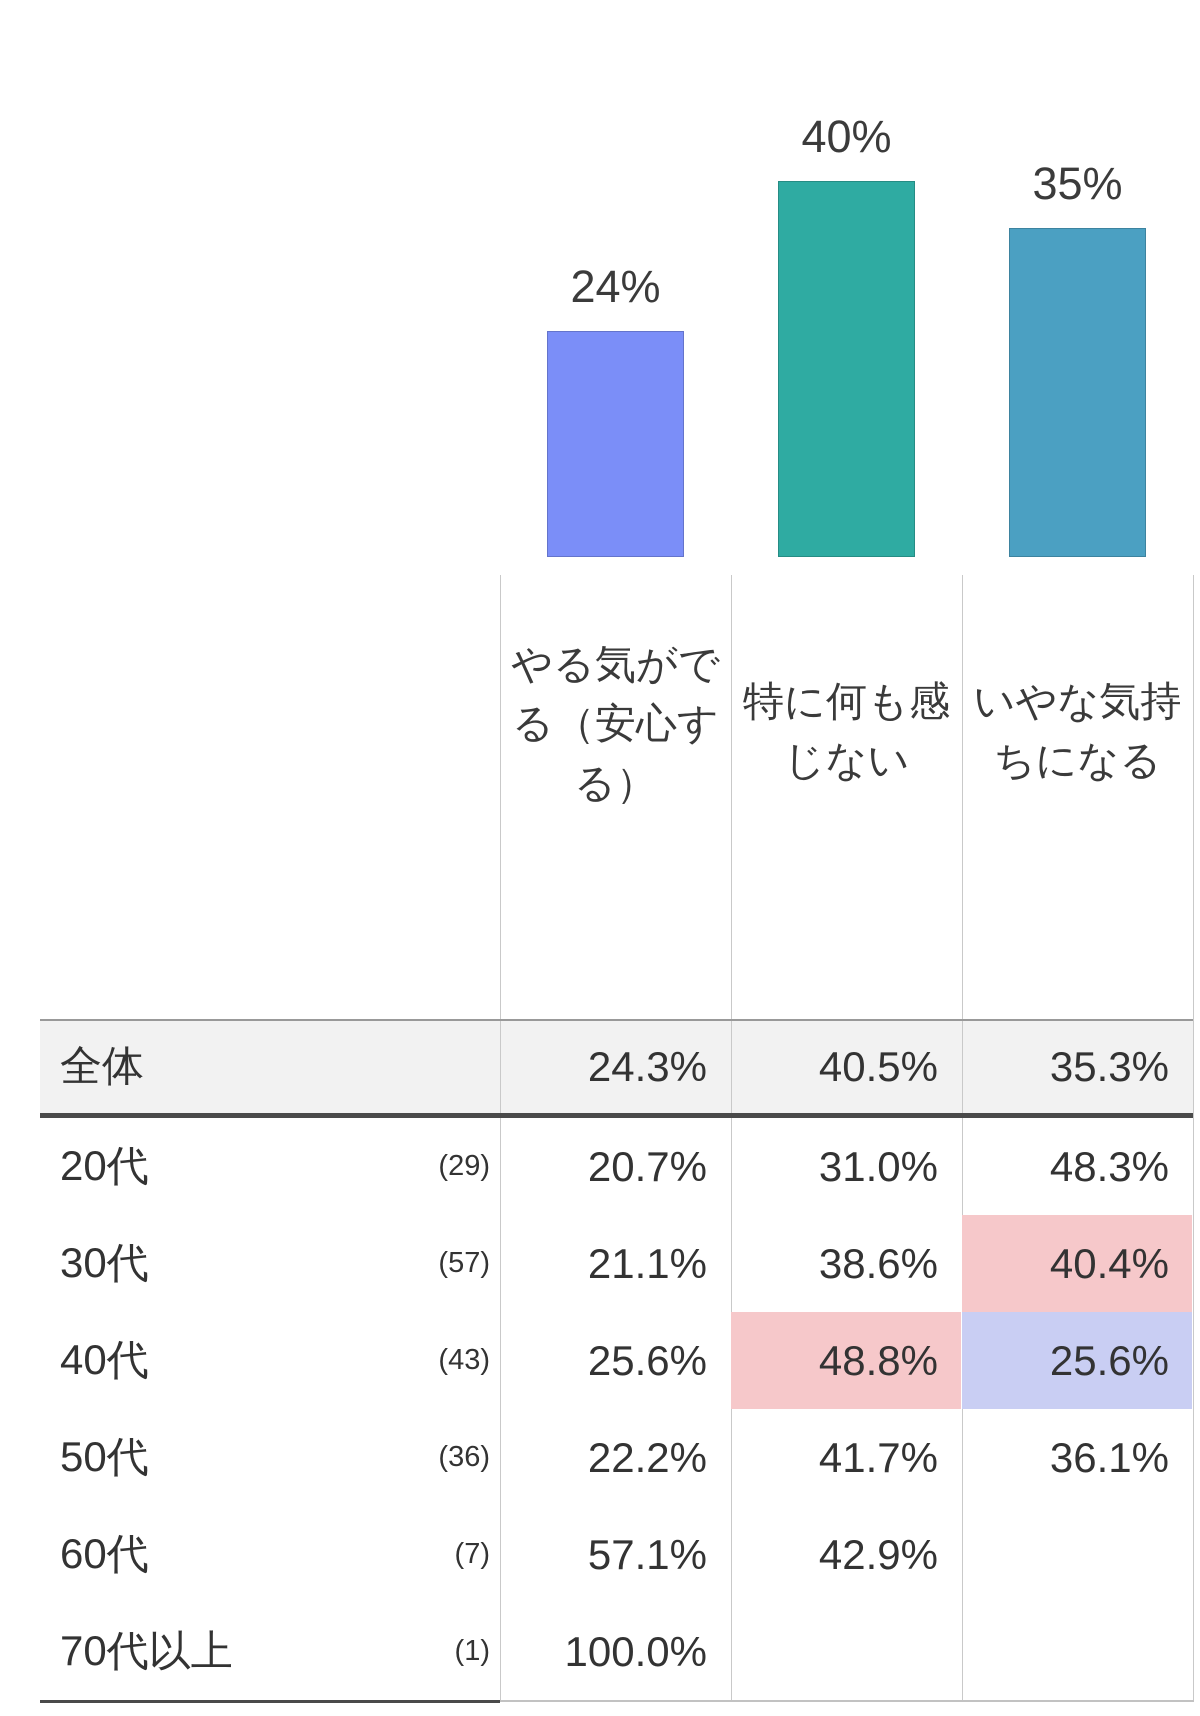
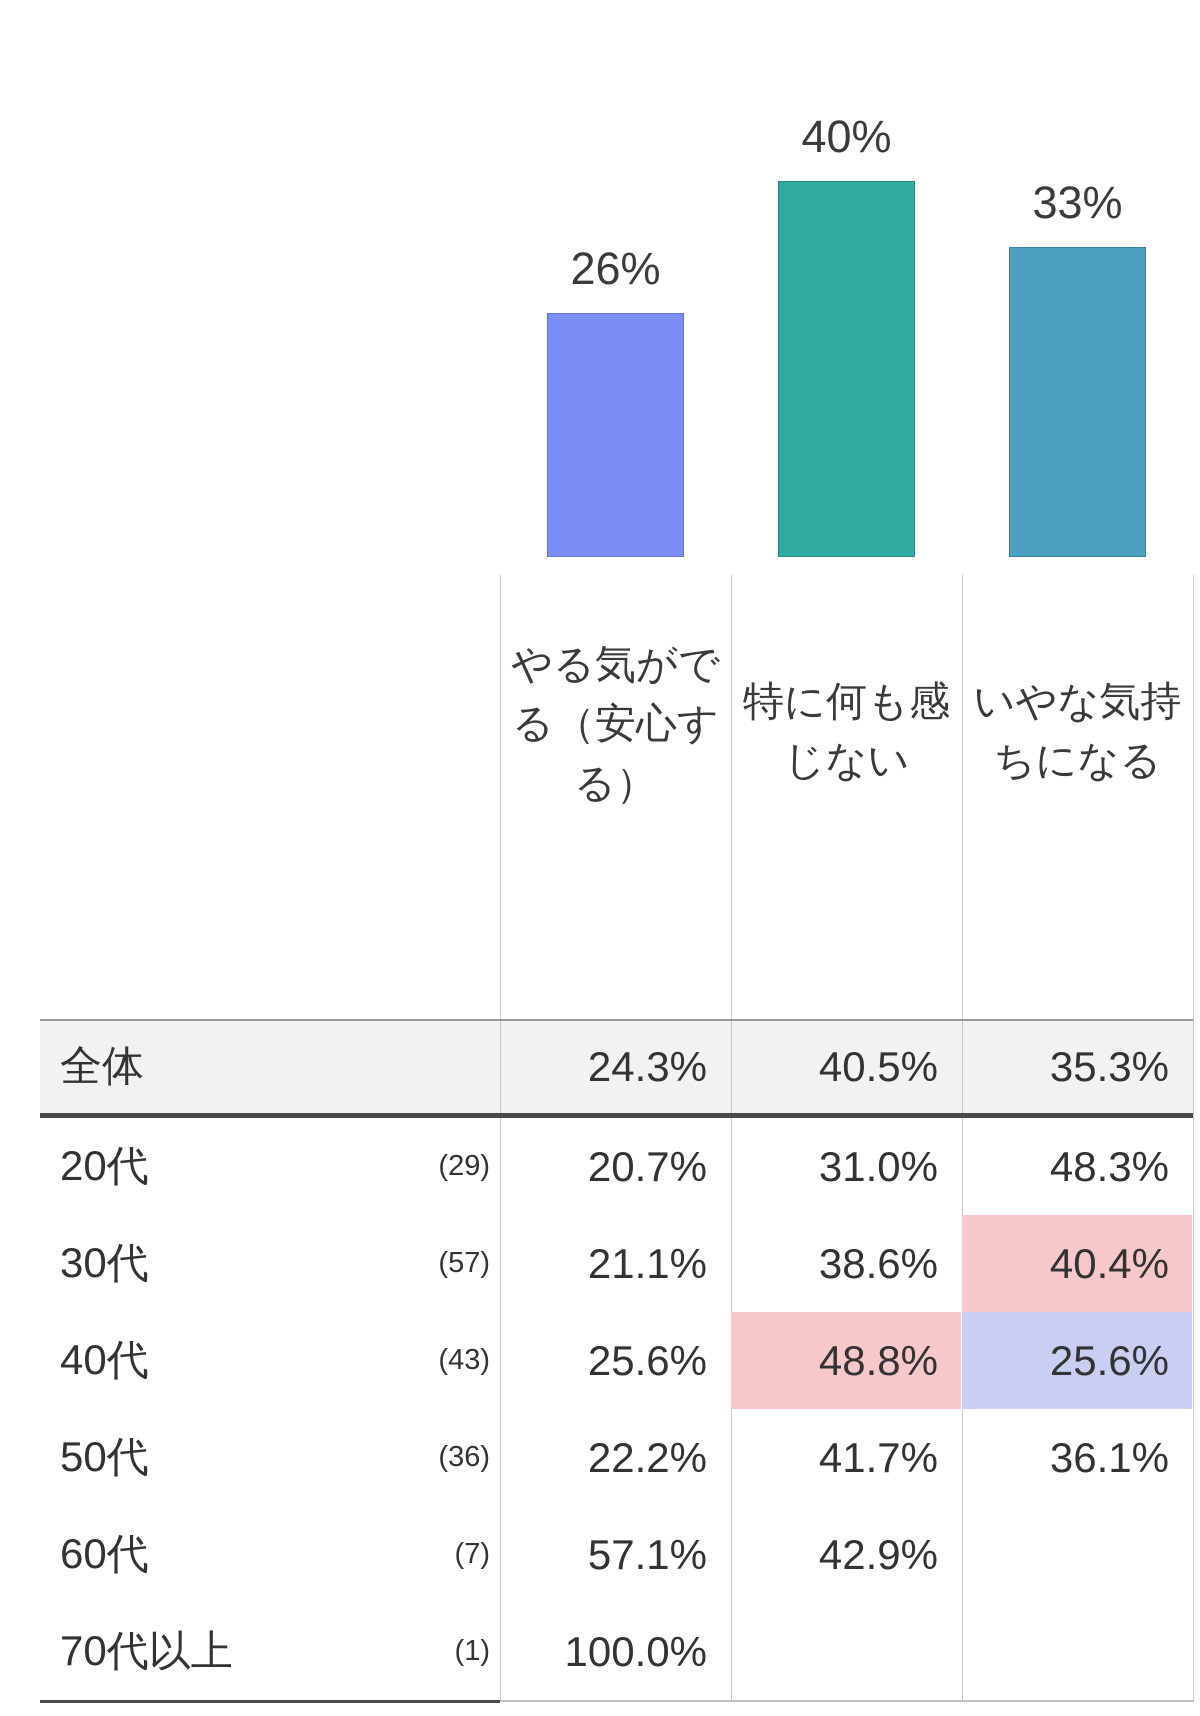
やる気がでる（安心する）: 24% -> 26%
いやな気持ちになる: 35% -> 33%
